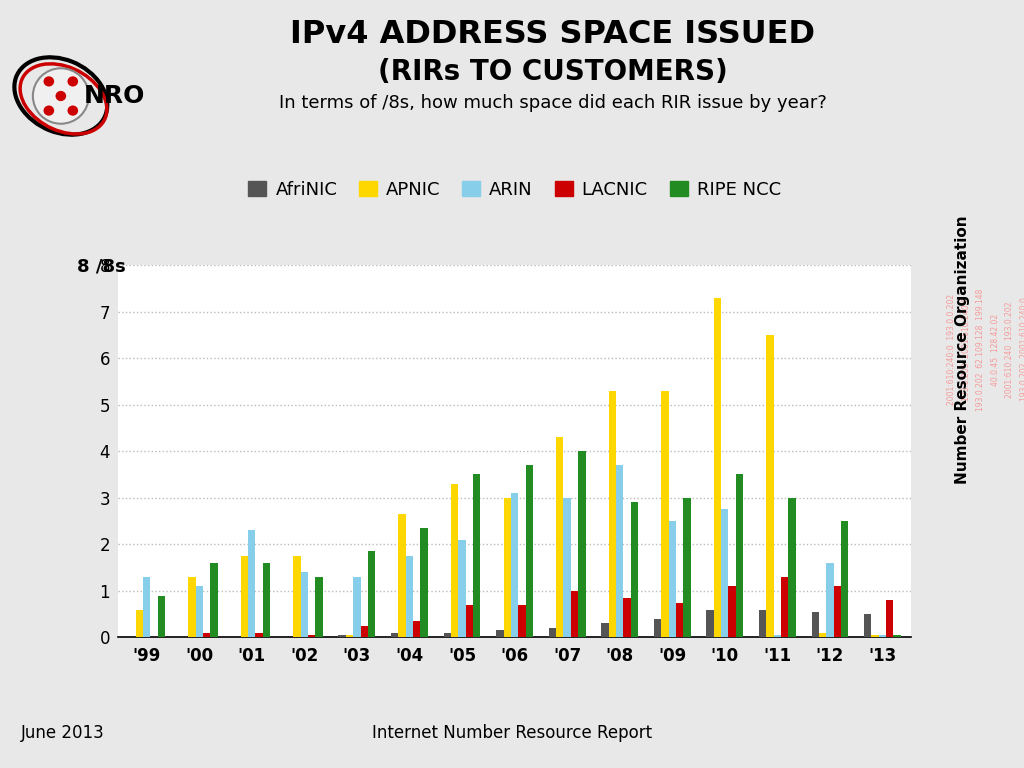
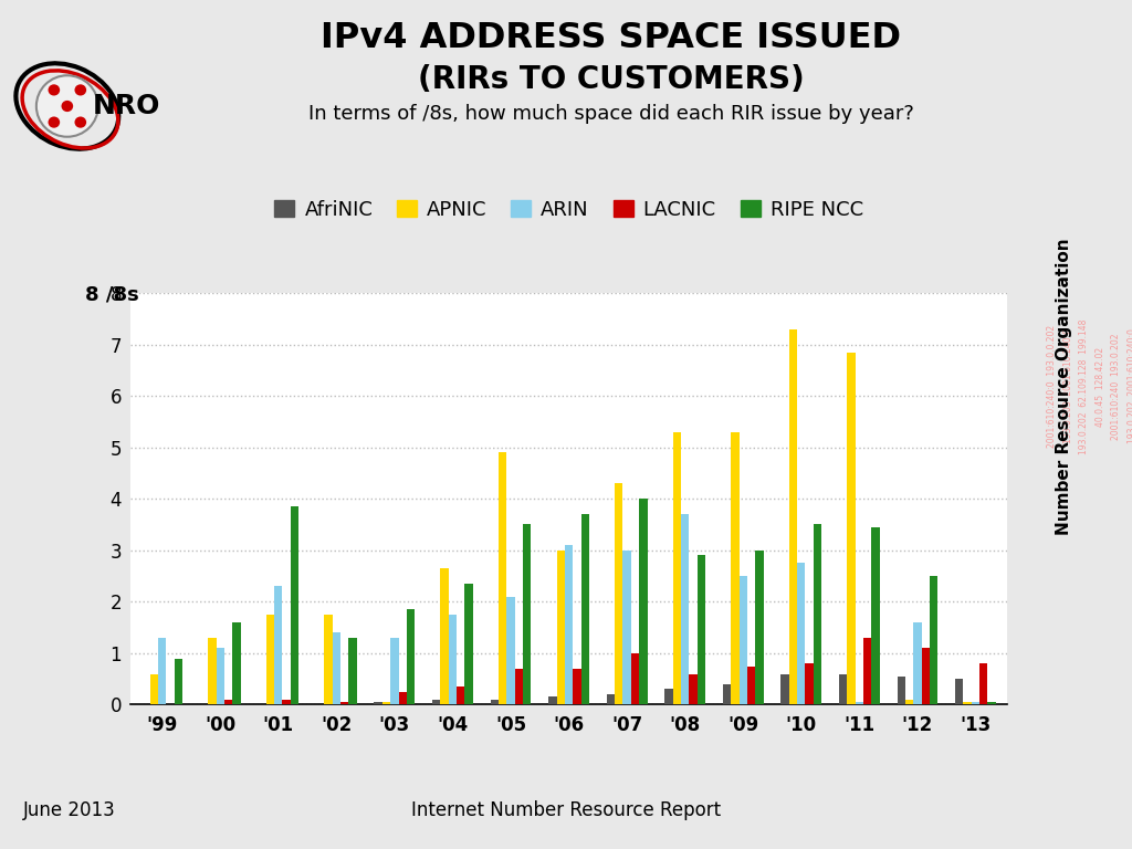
RIPE NCC/'01: 1.60 -> 3.85
APNIC/'05: 3.30 -> 4.90
LACNIC/'08: 0.85 -> 0.60
LACNIC/'10: 1.10 -> 0.80
APNIC/'11: 6.50 -> 6.85
RIPE NCC/'11: 3.00 -> 3.45
